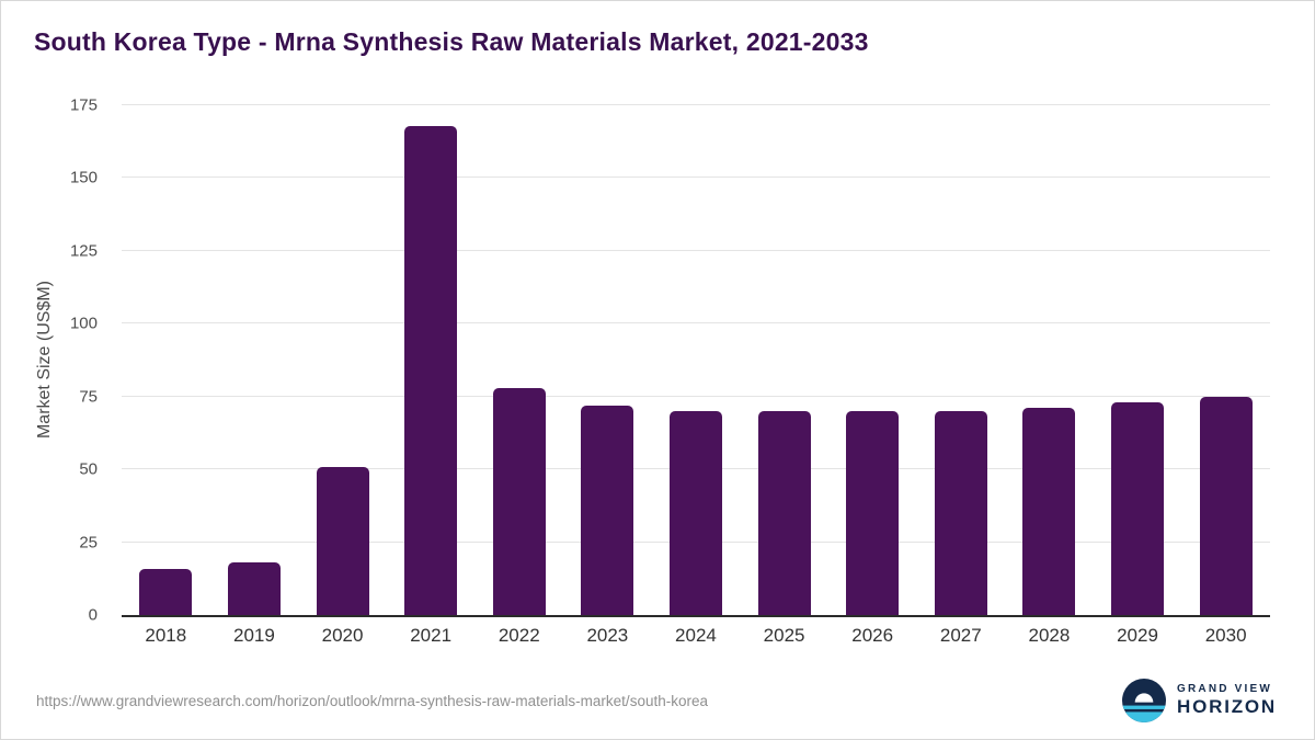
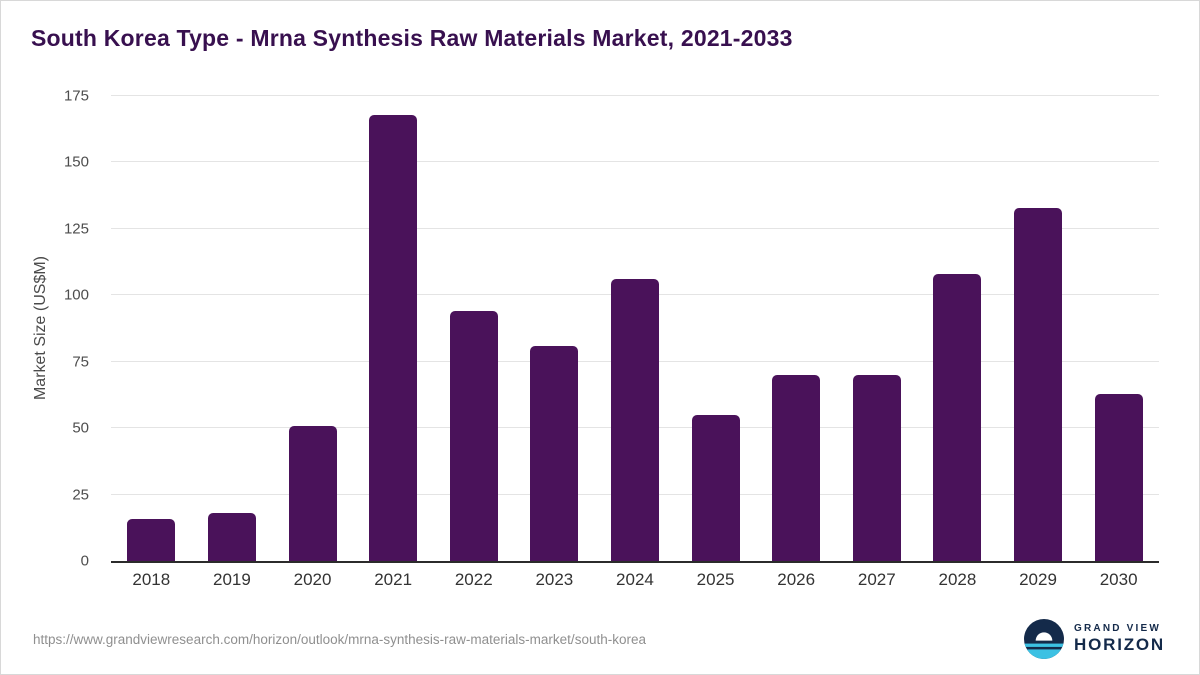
2022: 78 -> 94
2023: 72 -> 81
2024: 70 -> 106
2025: 70 -> 55
2028: 71 -> 108
2029: 73 -> 133
2030: 75 -> 63
